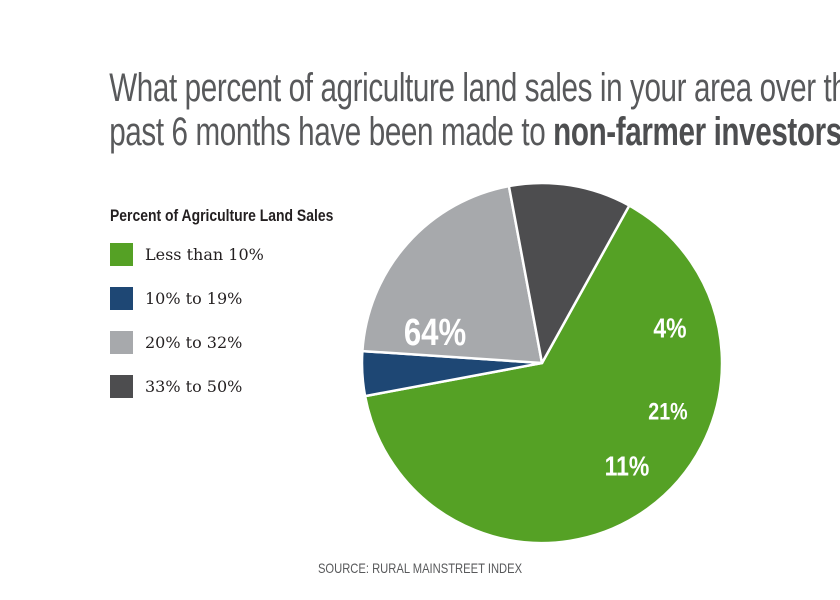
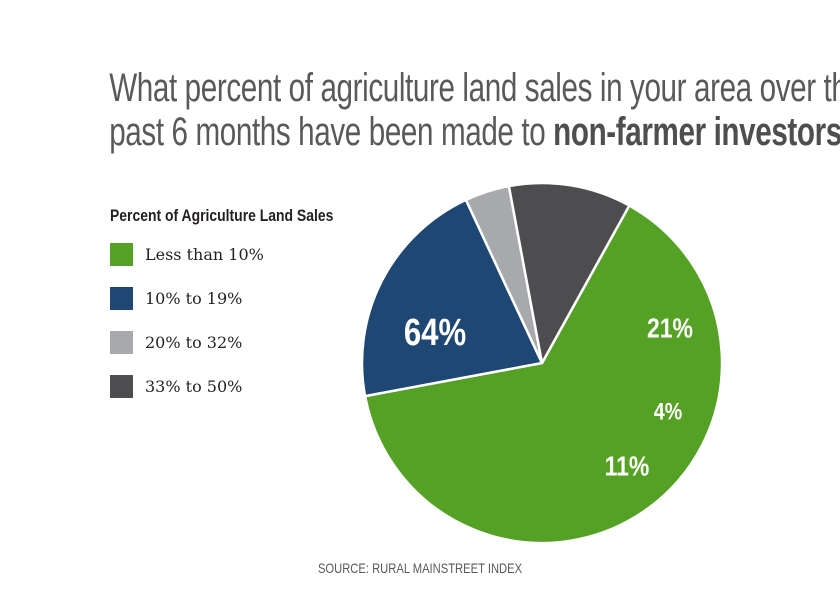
10% to 19%: 4% -> 21%
20% to 32%: 21% -> 4%
